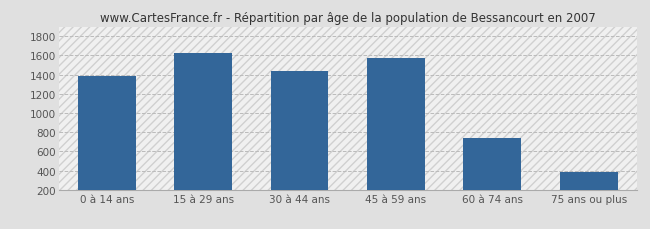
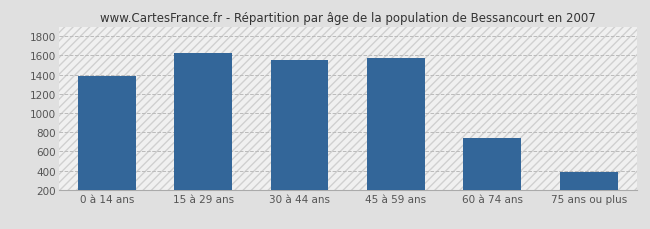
30 à 44 ans: 1440 -> 1560
